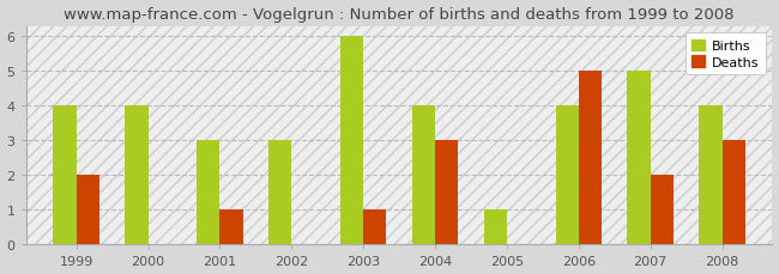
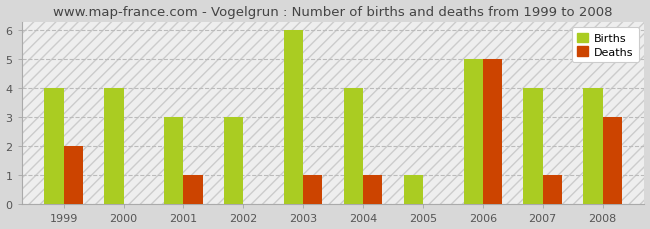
Deaths/2004: 3 -> 1
Births/2006: 4 -> 5
Births/2007: 5 -> 4
Deaths/2007: 2 -> 1
